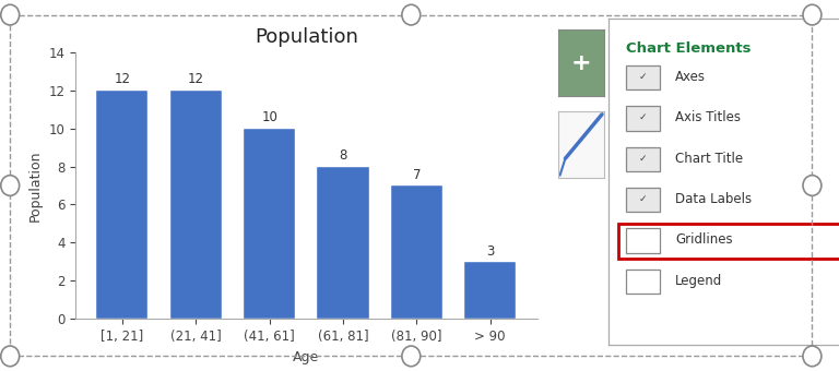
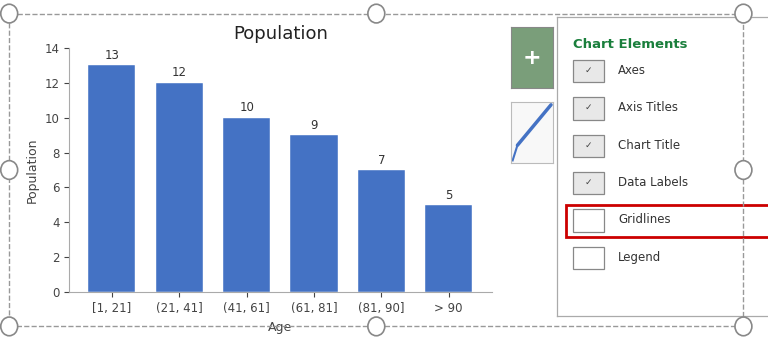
[1, 21]: 12 -> 13
(61, 81]: 8 -> 9
> 90: 3 -> 5
